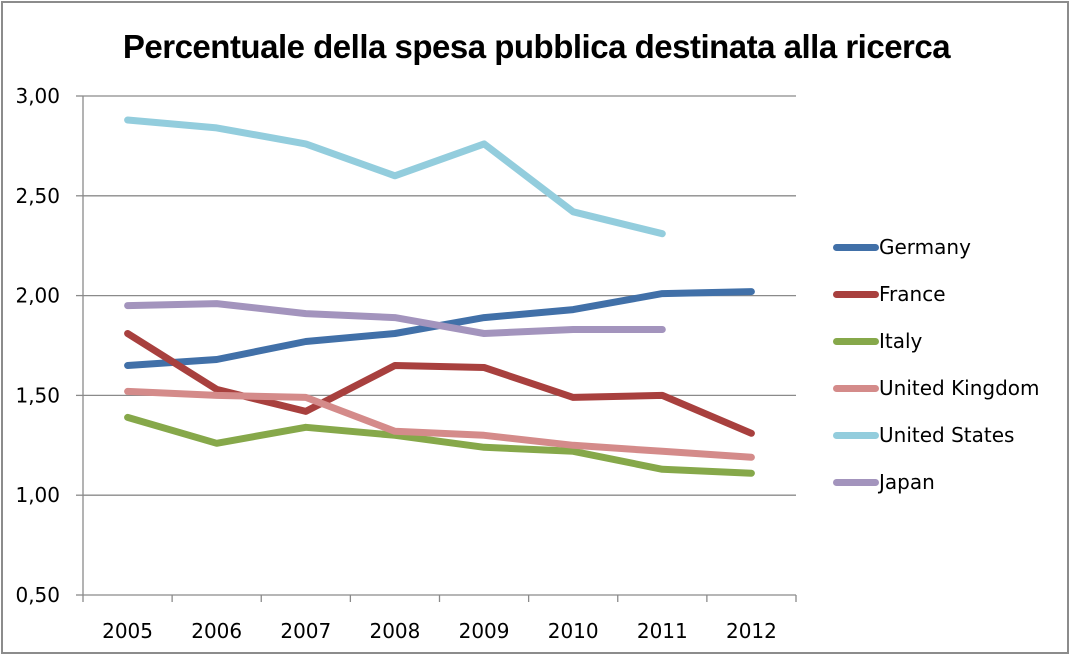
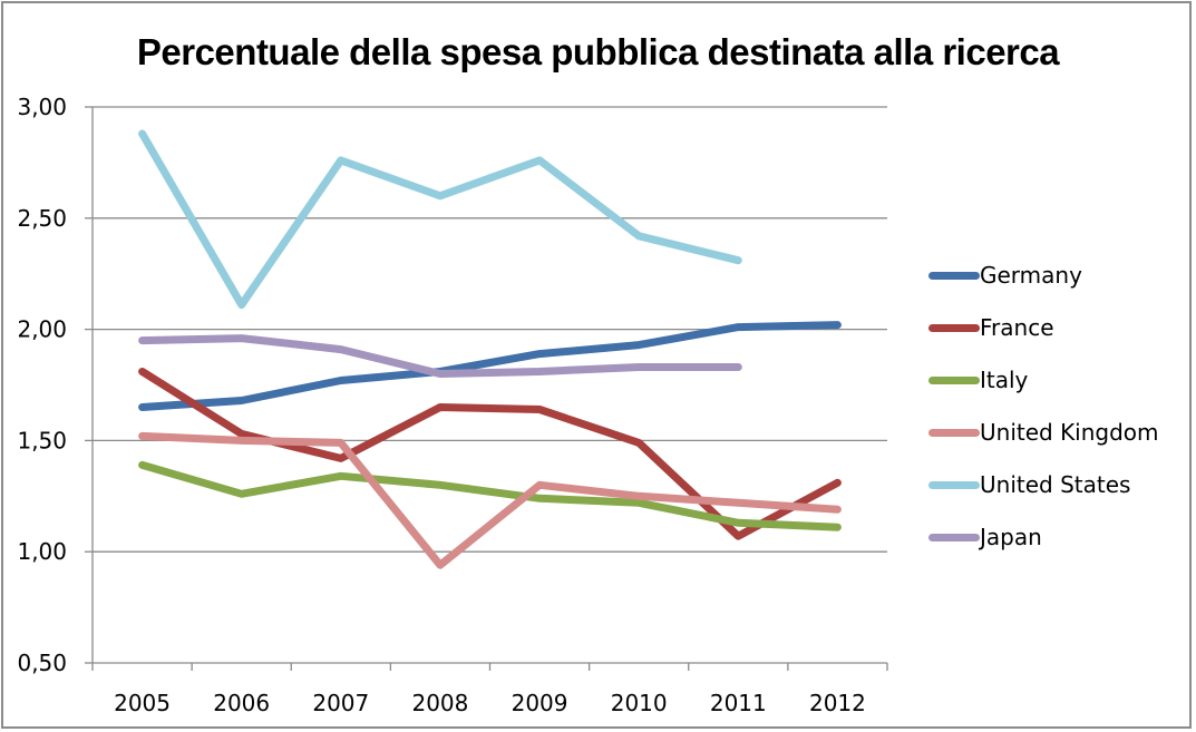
United States/2006: 2,84 -> 2,11
United Kingdom/2008: 1,32 -> 0,94
Japan/2008: 1,89 -> 1,80
France/2011: 1,50 -> 1,07
